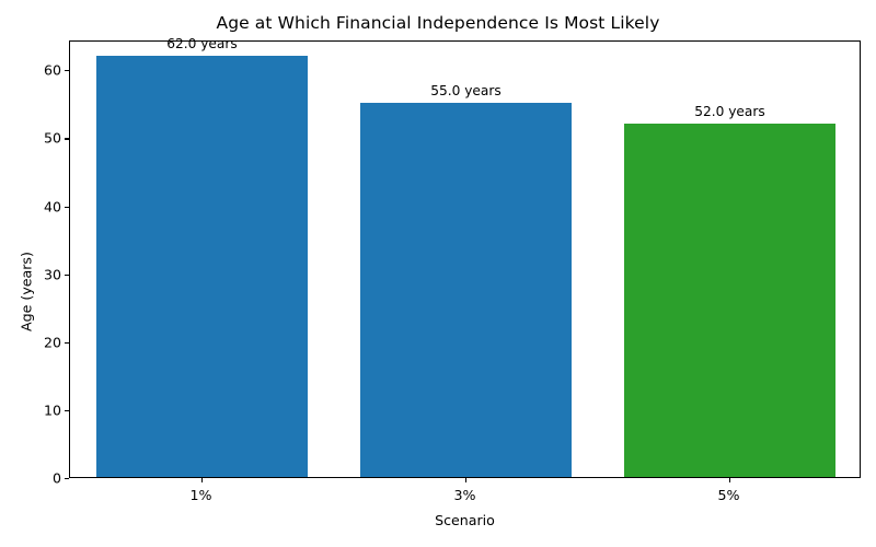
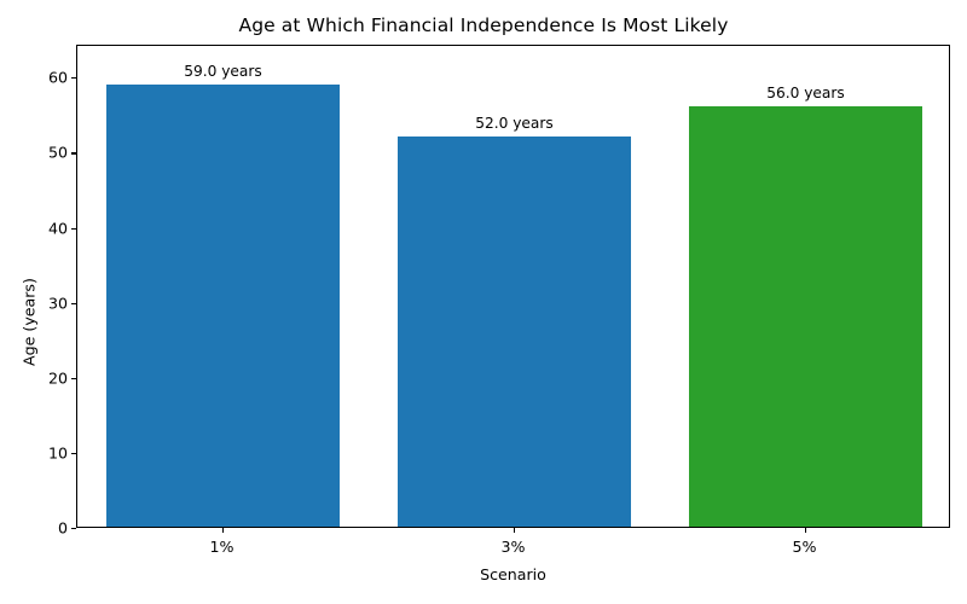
1%: 62.0 -> 59.0
3%: 55.0 -> 52.0
5%: 52.0 -> 56.0
